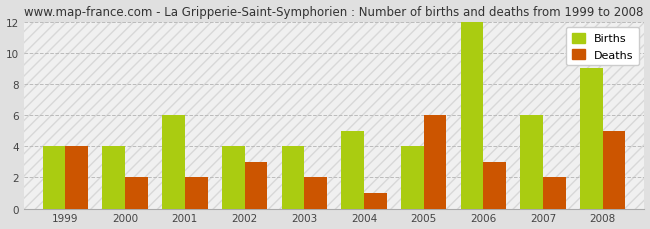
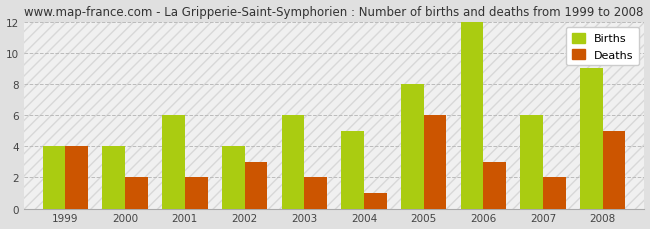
Births/2003: 4 -> 6
Births/2005: 4 -> 8
